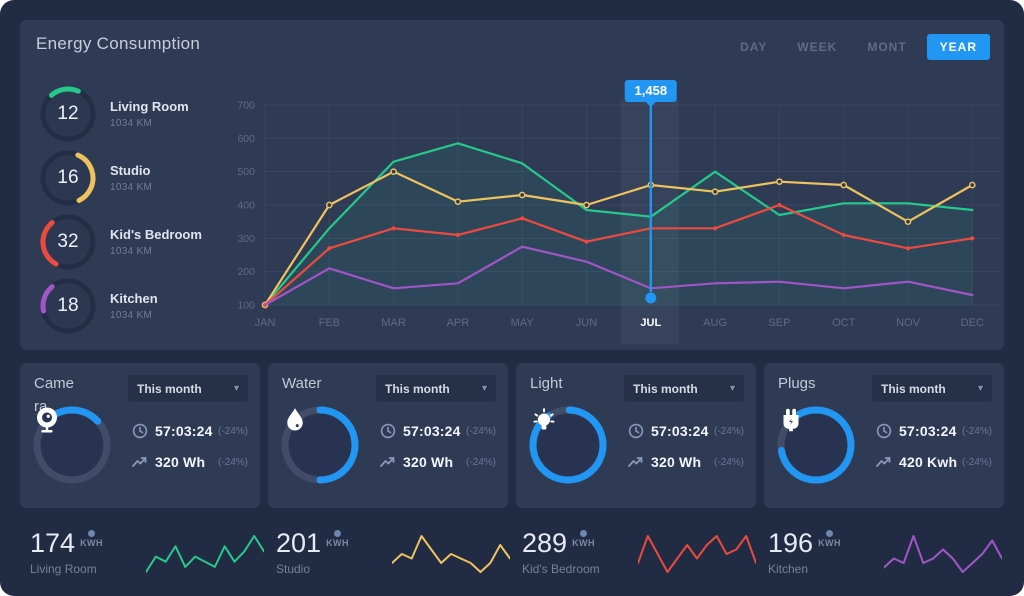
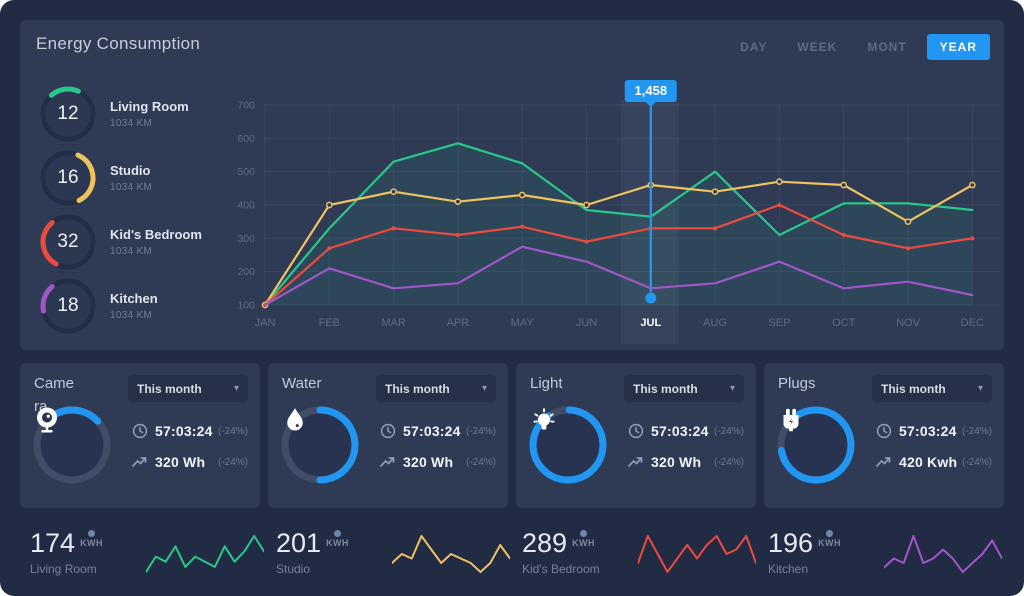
Studio/MAR: 500 -> 440
Kid's Bedroom/MAY: 360 -> 340
Living Room/SEP: 370 -> 310
Kitchen/SEP: 170 -> 230
